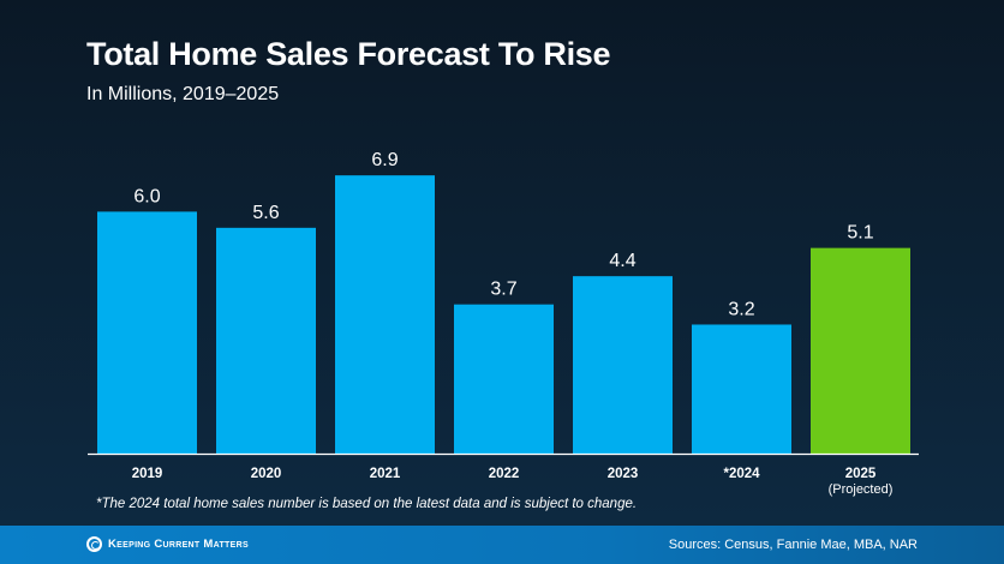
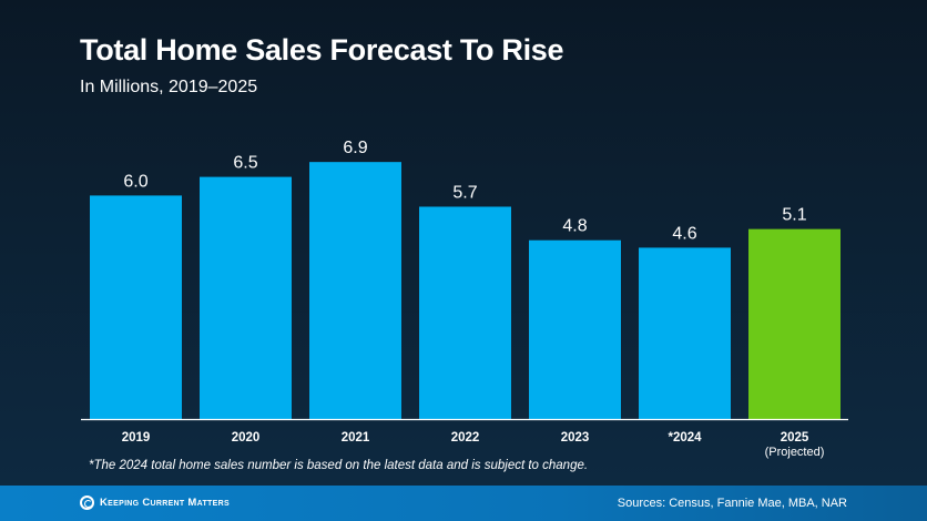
2020: 5.6 -> 6.5
2022: 3.7 -> 5.7
2023: 4.4 -> 4.8
*2024: 3.2 -> 4.6
